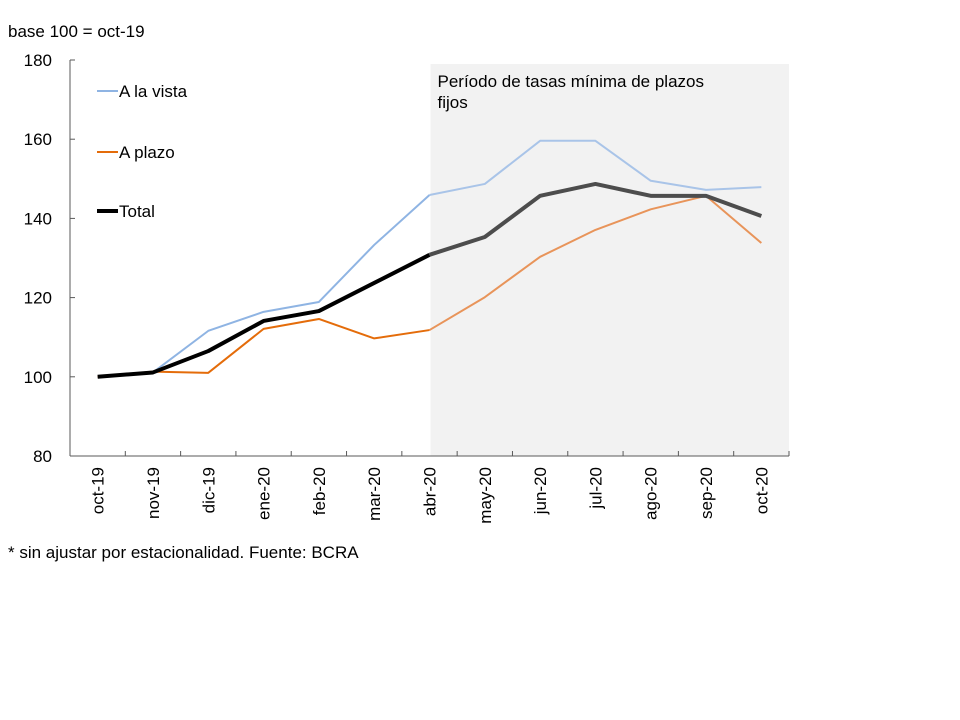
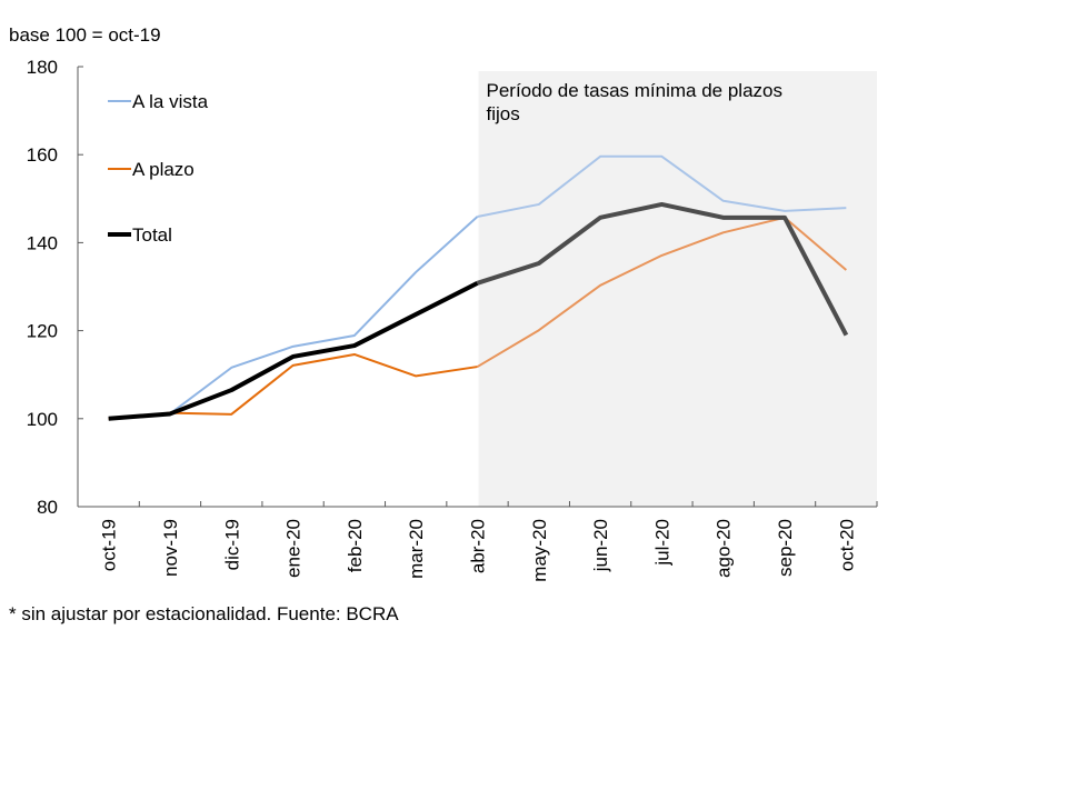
Total/oct-20: 141 -> 119
